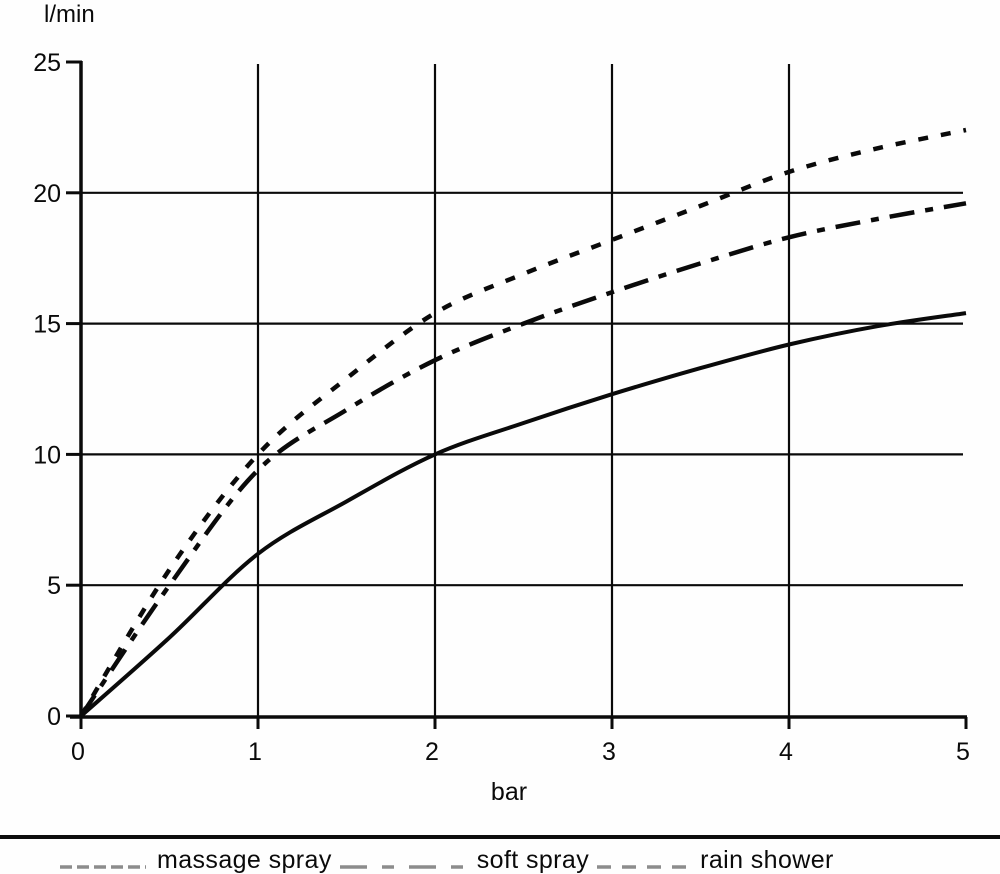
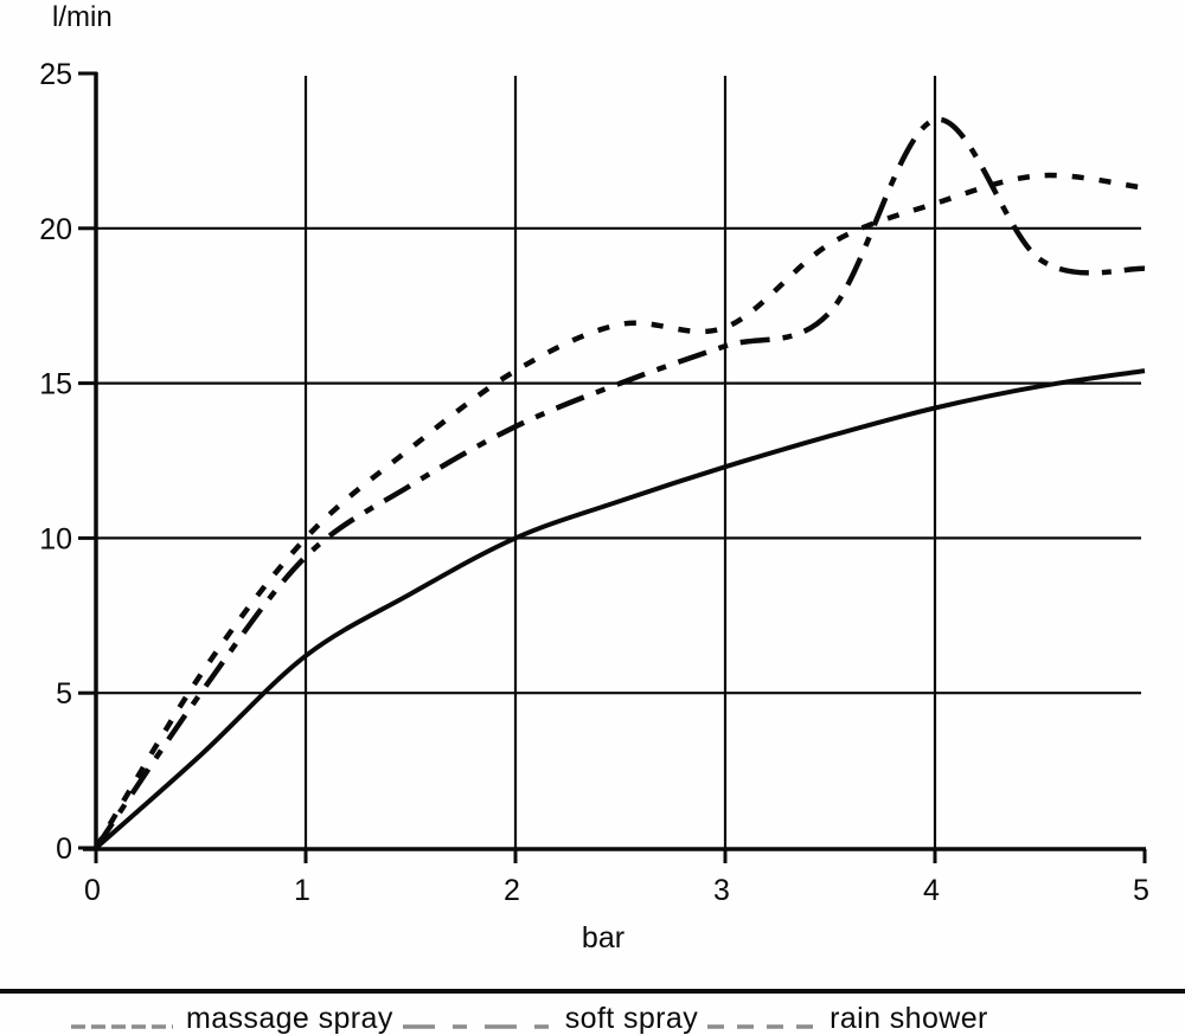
rain shower/3: 18.2 -> 16.8
soft spray/4: 18.3 -> 23.5
soft spray/5: 19.6 -> 18.7
rain shower/5: 22.4 -> 21.3
